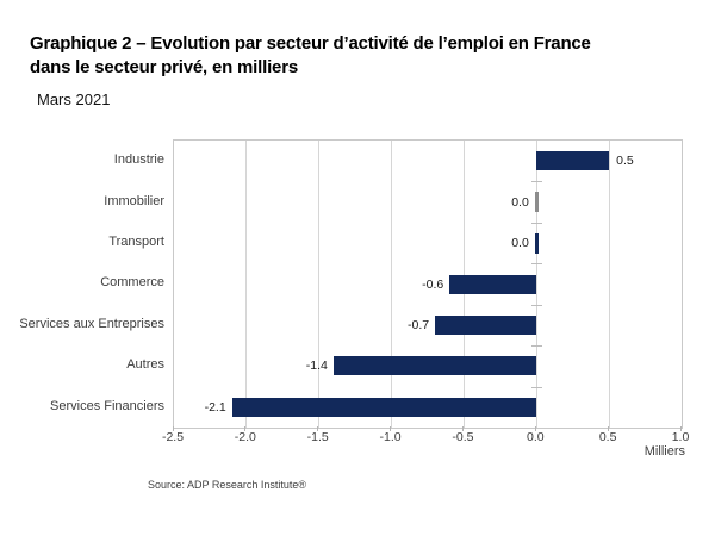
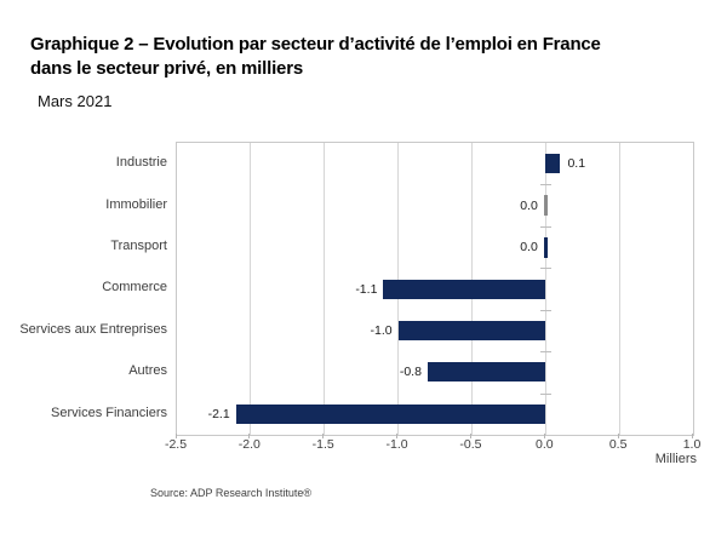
Industrie: 0.5 -> 0.1
Commerce: -0.6 -> -1.1
Services aux Entreprises: -0.7 -> -1.0
Autres: -1.4 -> -0.8
